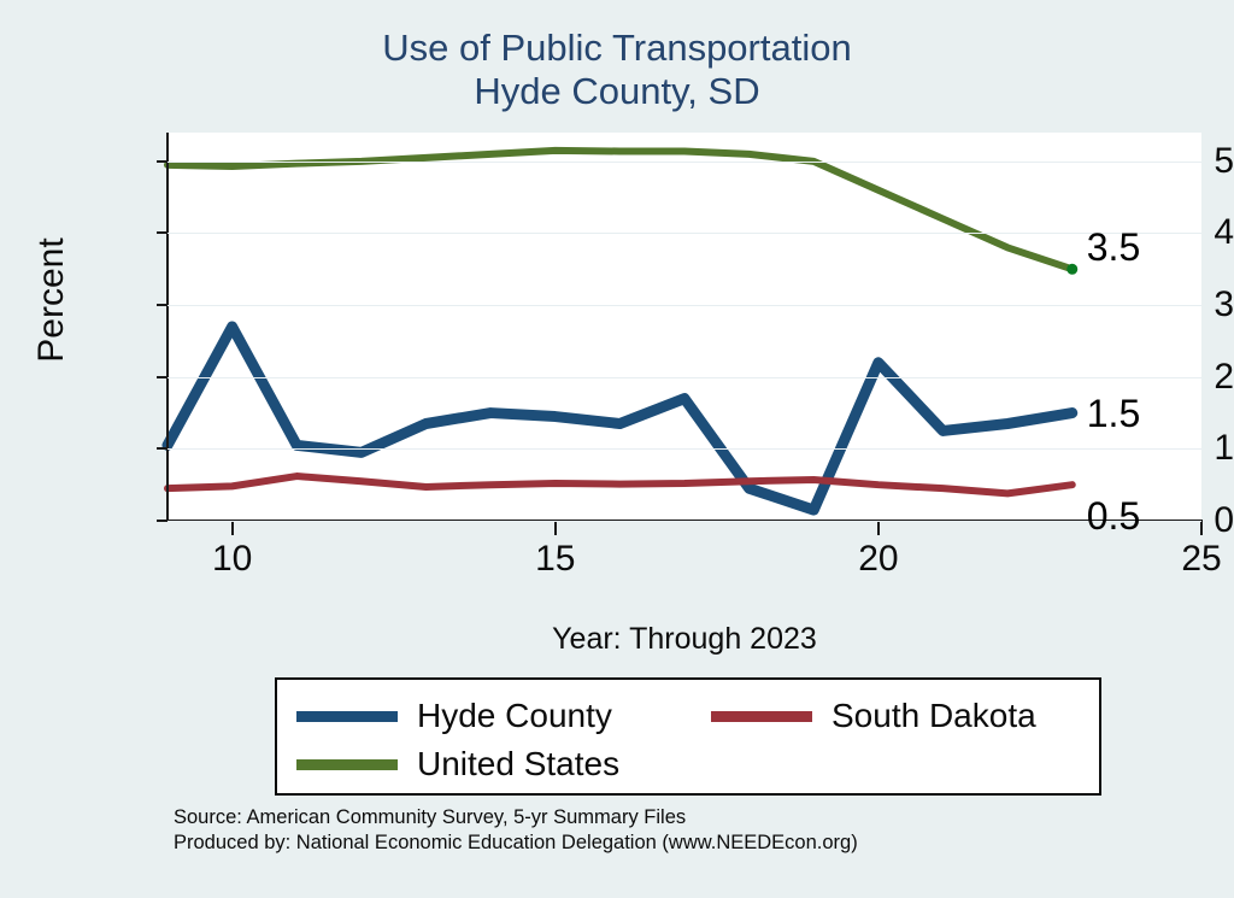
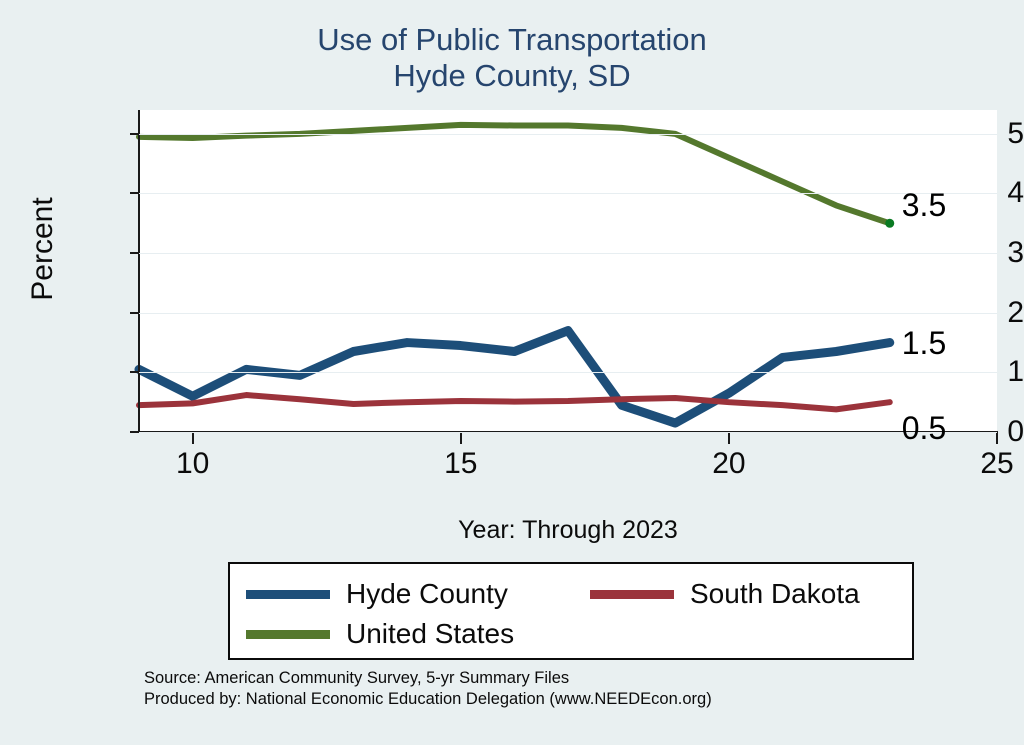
Hyde County/10: 2.7 -> 0.6
Hyde County/20: 2.2 -> 0.7
